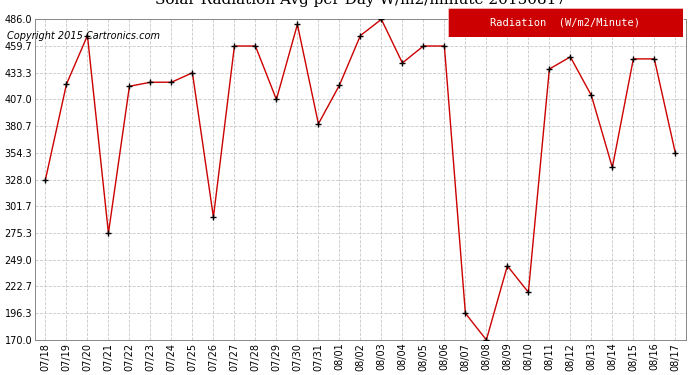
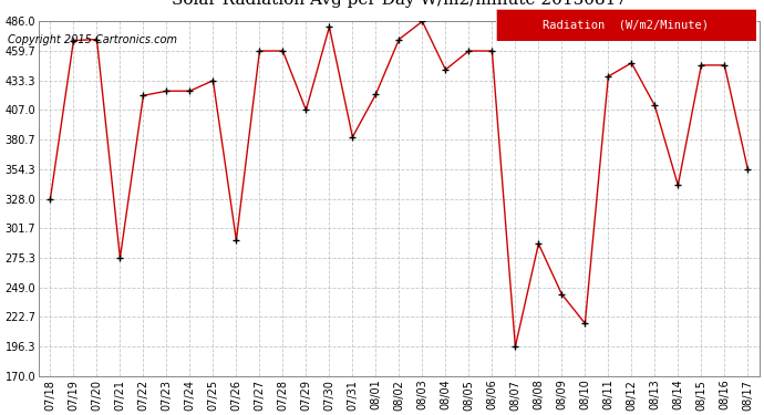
07/19: 422 -> 469
08/08: 170 -> 288
